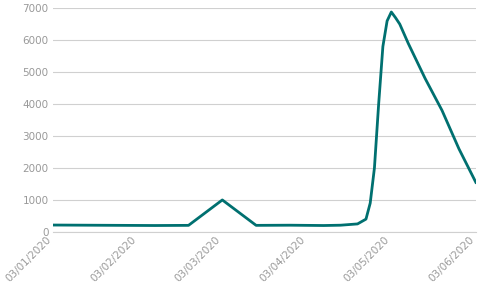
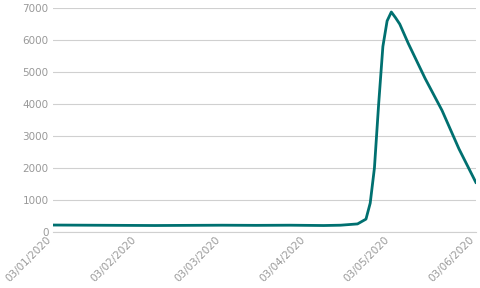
03/03/2020: 1000 -> 210
